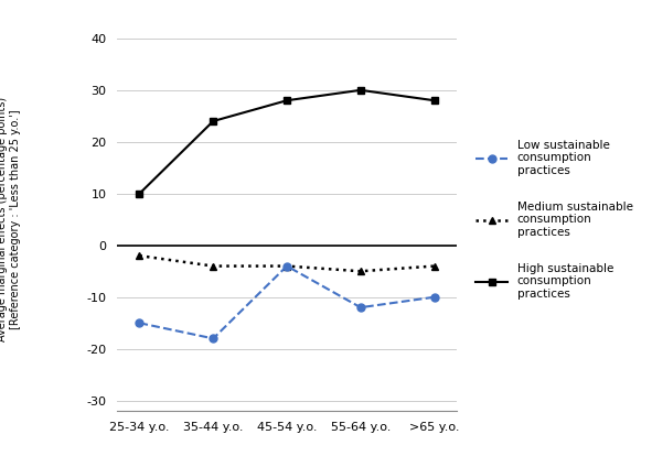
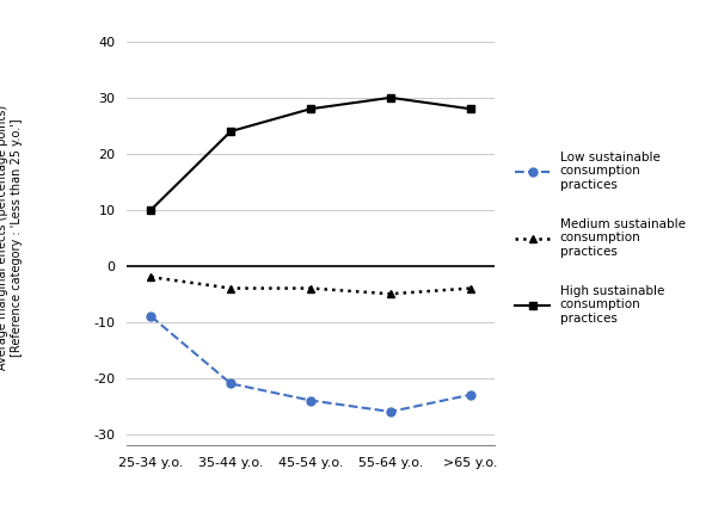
Low sustainable consumption practices/25-34 y.o.: -15 -> -9
Low sustainable consumption practices/35-44 y.o.: -18 -> -21
Low sustainable consumption practices/45-54 y.o.: -4 -> -24
Low sustainable consumption practices/55-64 y.o.: -12 -> -26
Low sustainable consumption practices/>65 y.o.: -10 -> -23
